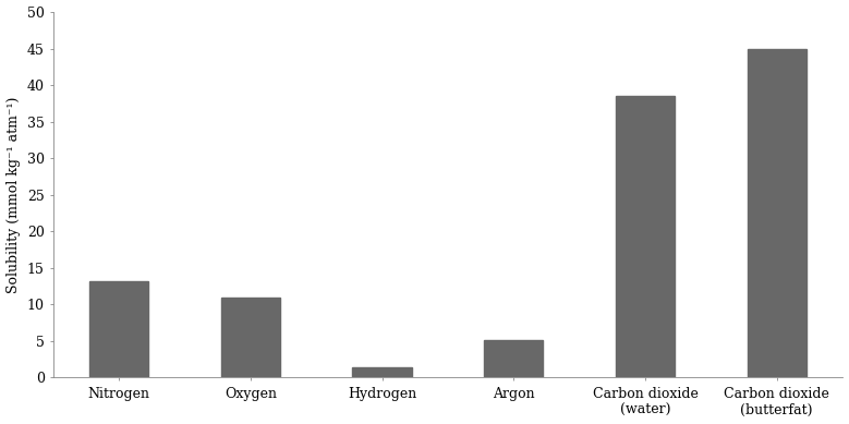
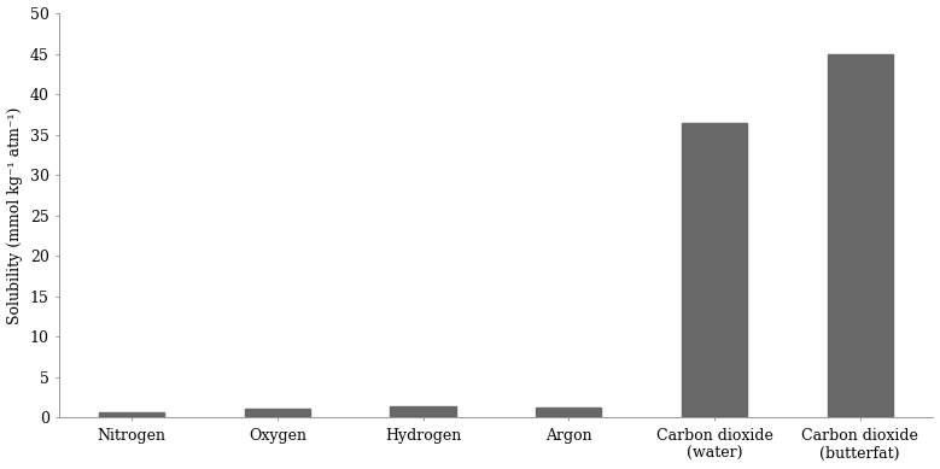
Nitrogen: 13.2 -> 0.6
Oxygen: 11.0 -> 1.1
Argon: 5.2 -> 1.3
Carbon dioxide (water): 38.6 -> 36.5
